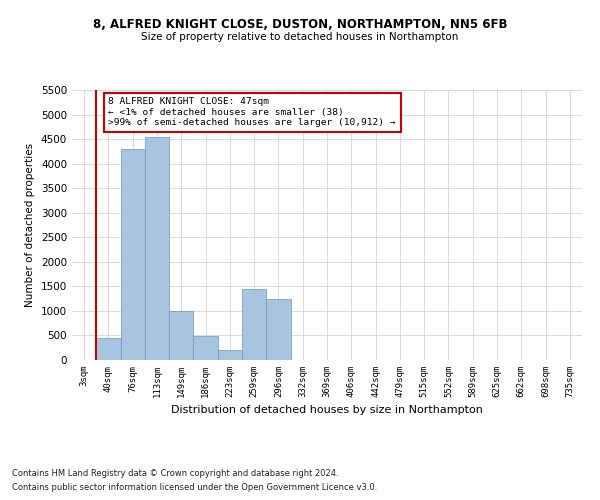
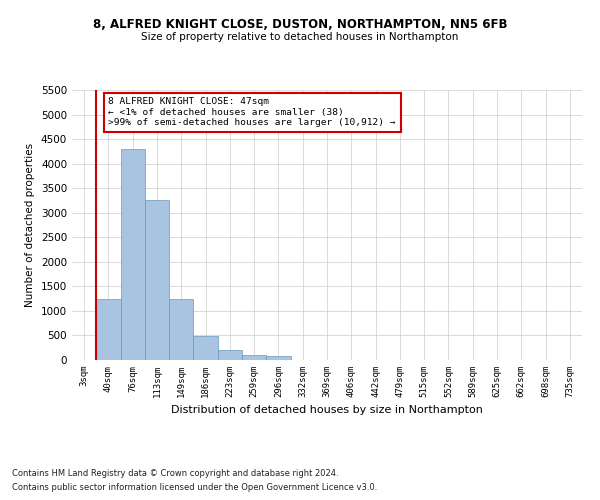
40sqm: 450 -> 1250
113sqm: 4550 -> 3250
149sqm: 1000 -> 1250
259sqm: 1450 -> 100
296sqm: 1250 -> 80
